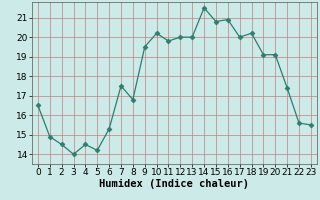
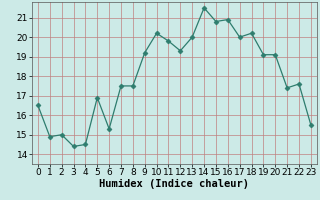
2: 14.5 -> 15.0
3: 14.0 -> 14.4
5: 14.2 -> 16.9
8: 16.8 -> 17.5
9: 19.5 -> 19.2
12: 20.0 -> 19.3
22: 15.6 -> 17.6
